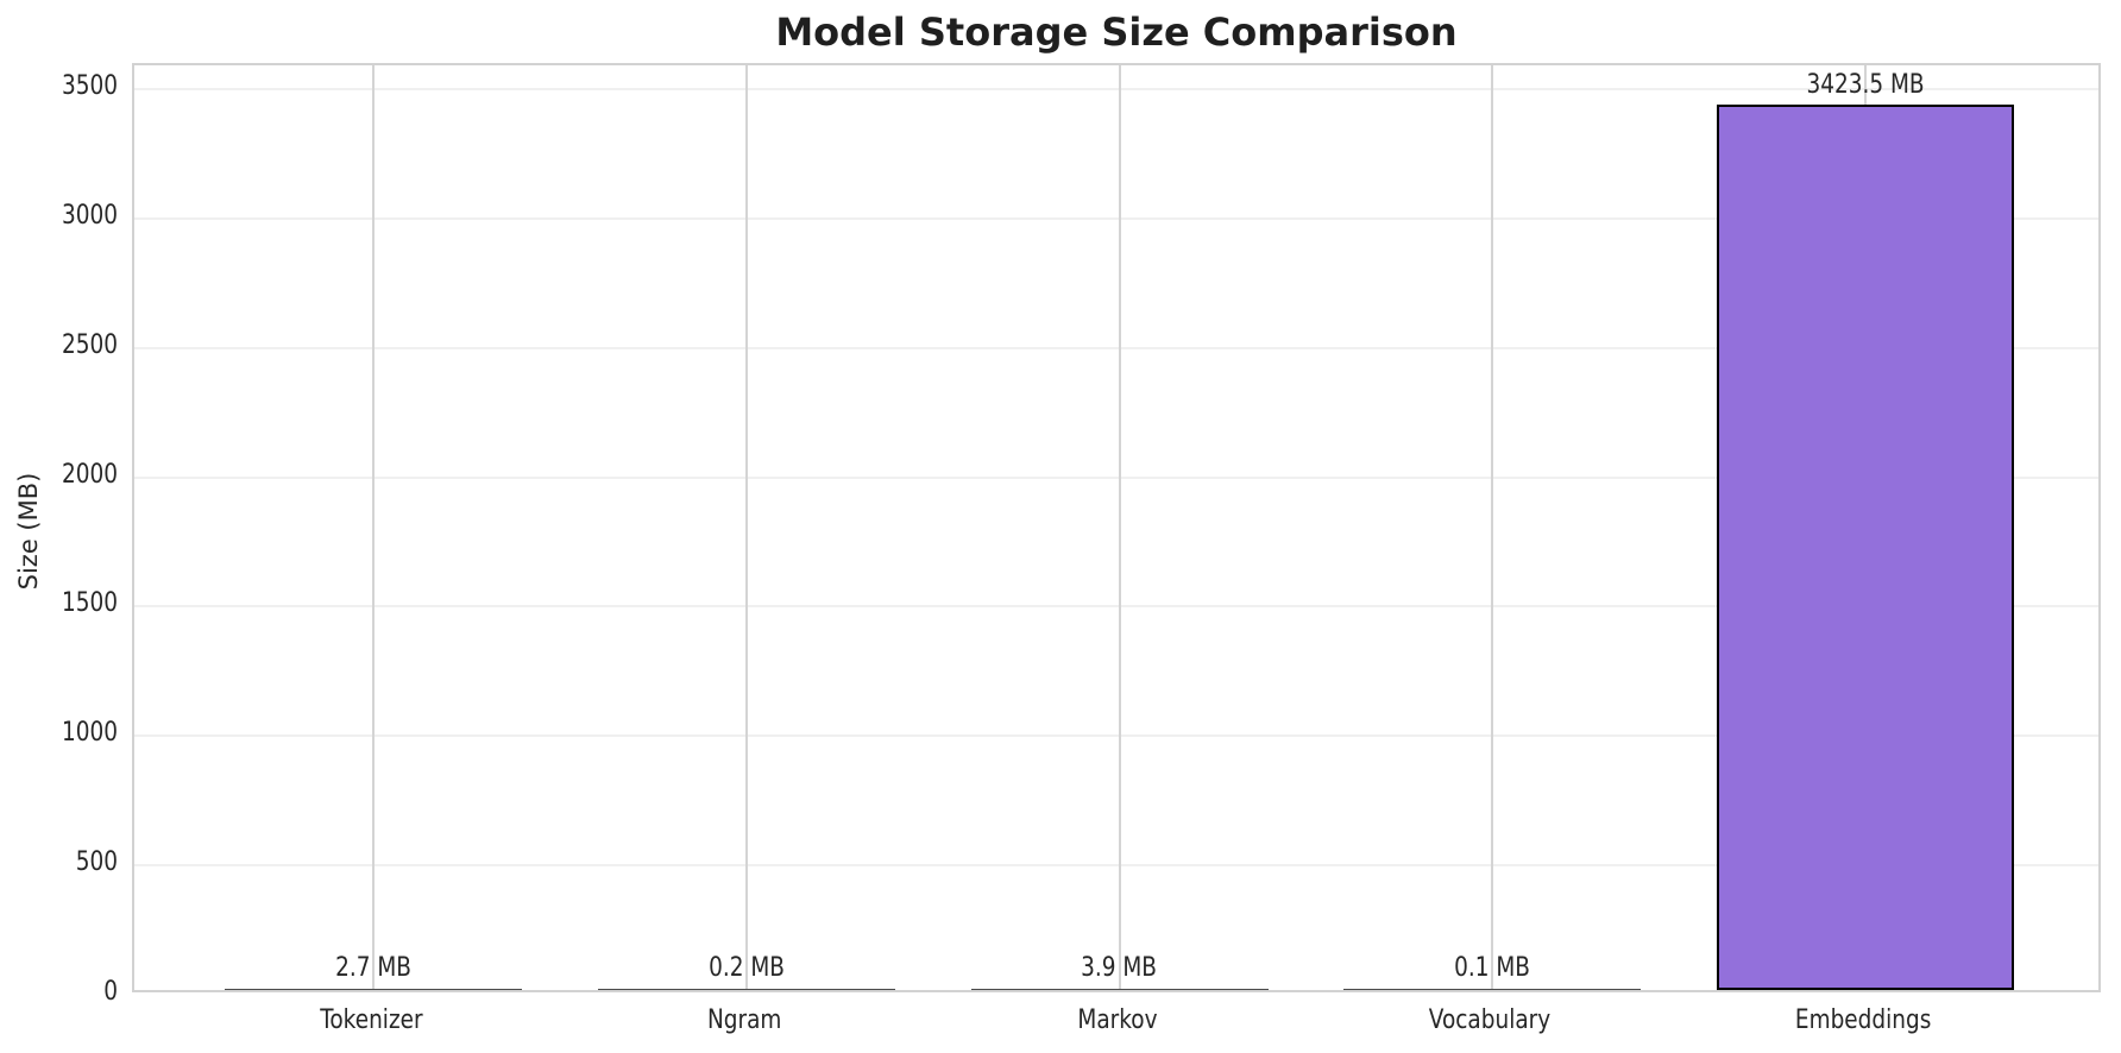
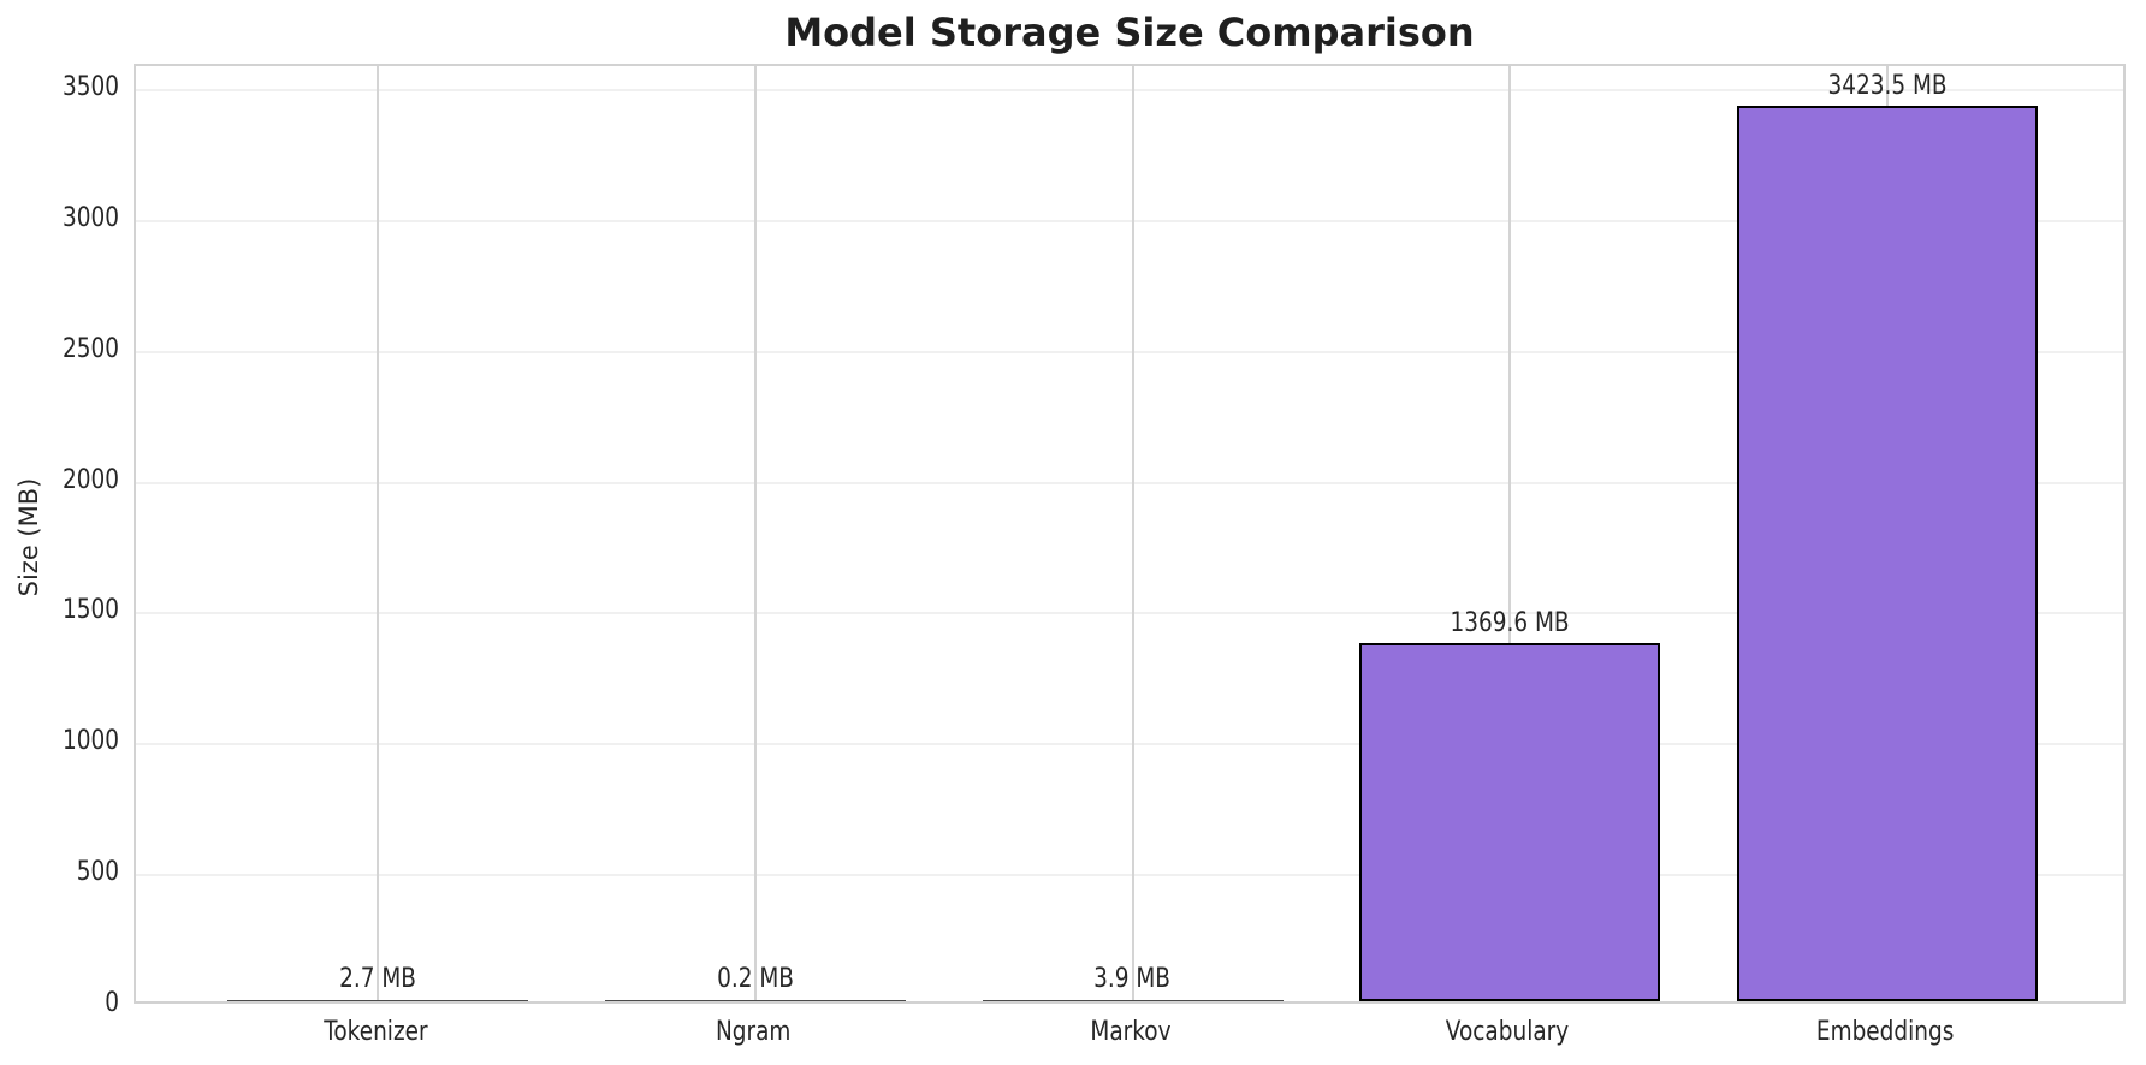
Vocabulary: 0.1 -> 1369.6
